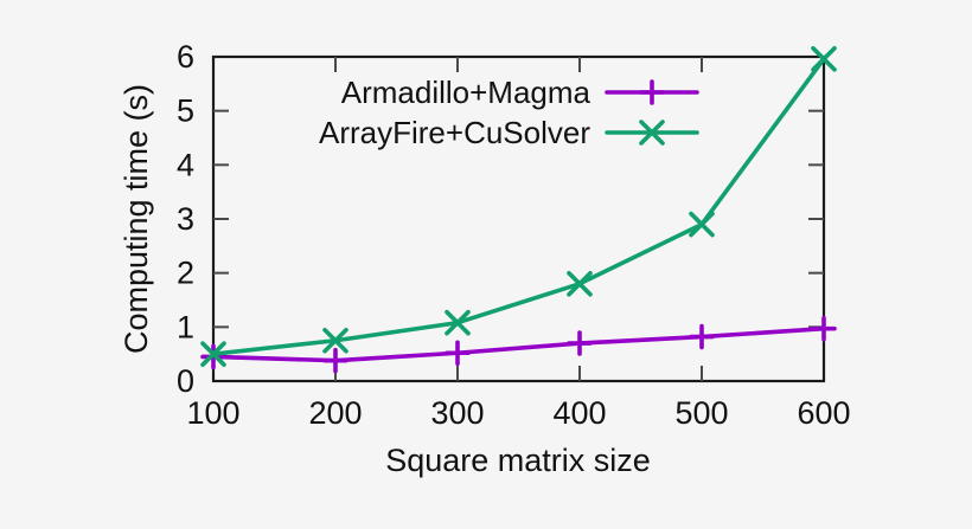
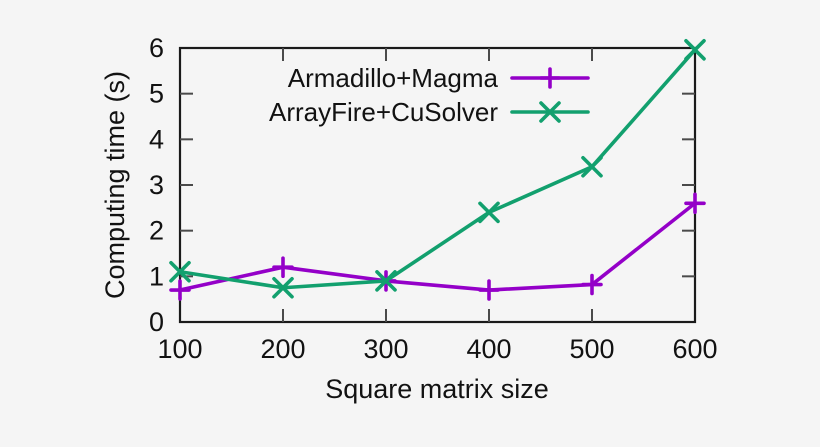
Armadillo+Magma/100: 0.5 -> 0.7
ArrayFire+CuSolver/100: 0.5 -> 1.1
Armadillo+Magma/200: 0.4 -> 1.2
Armadillo+Magma/300: 0.5 -> 0.9
ArrayFire+CuSolver/300: 1.1 -> 0.9
ArrayFire+CuSolver/400: 1.8 -> 2.4
ArrayFire+CuSolver/500: 2.9 -> 3.4
Armadillo+Magma/600: 1.0 -> 2.6
